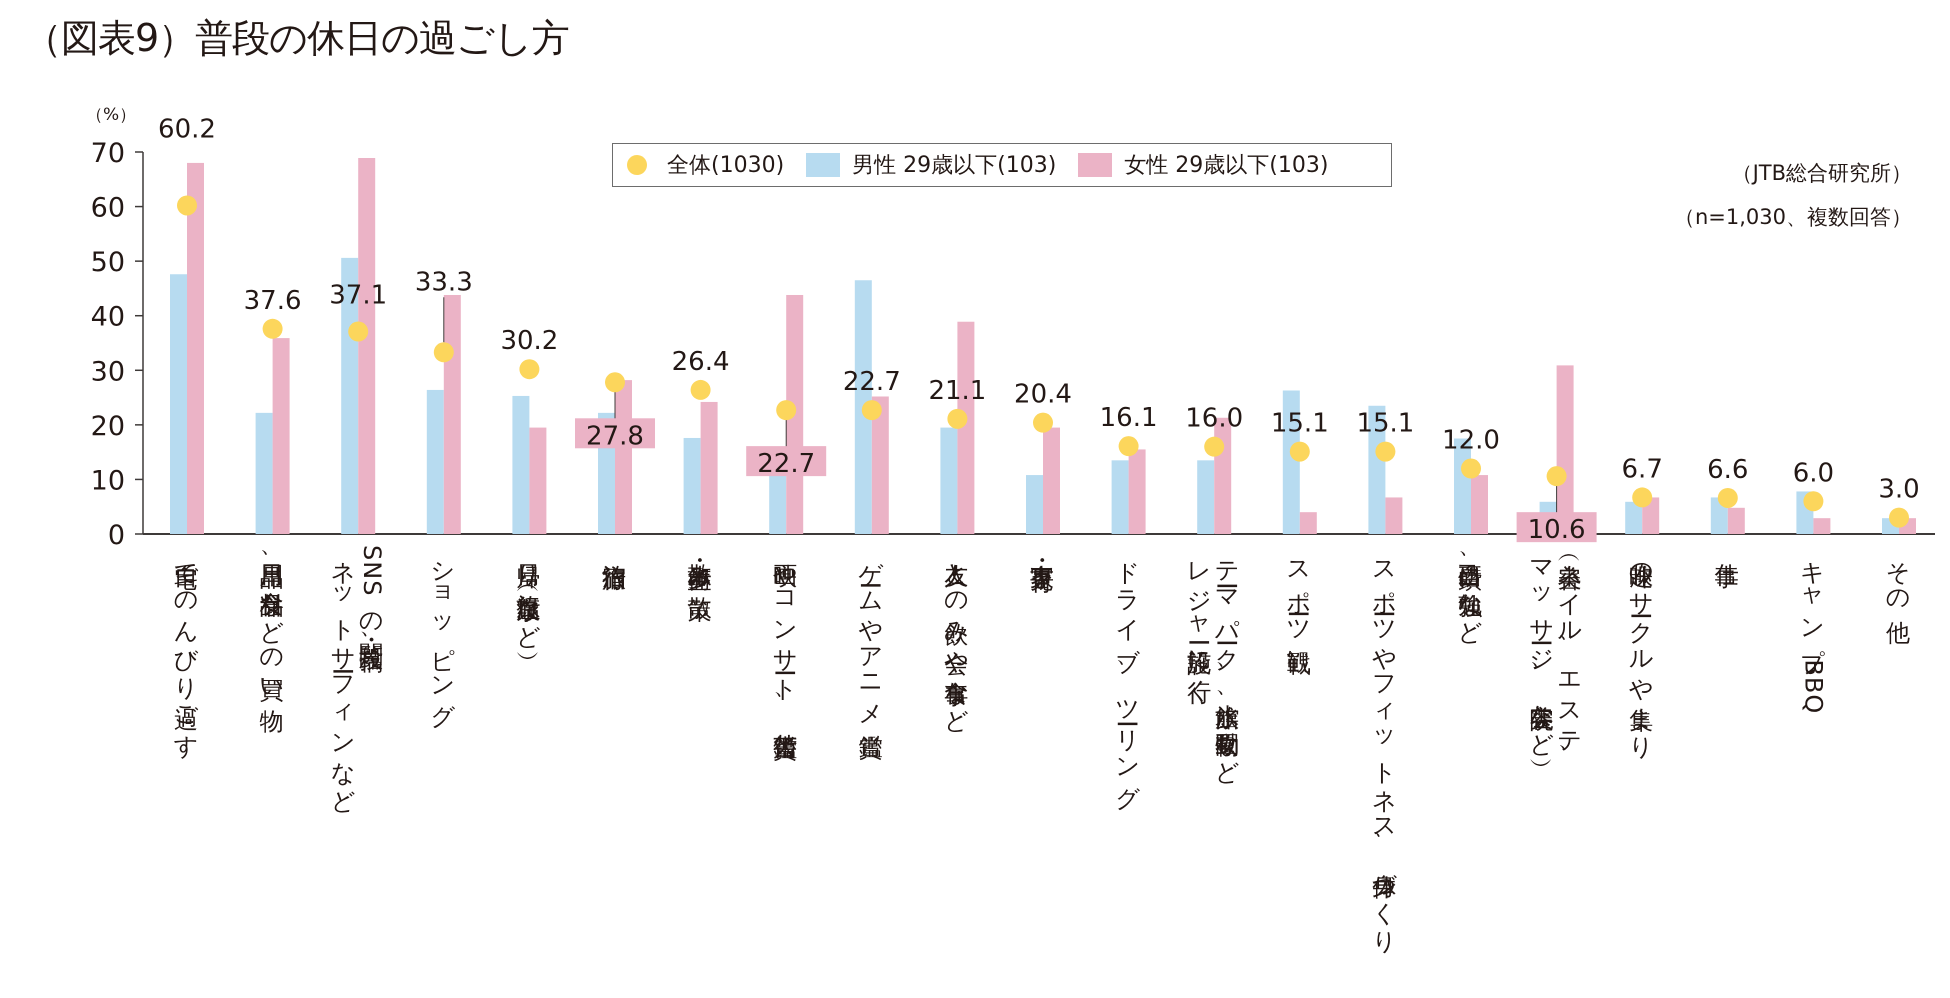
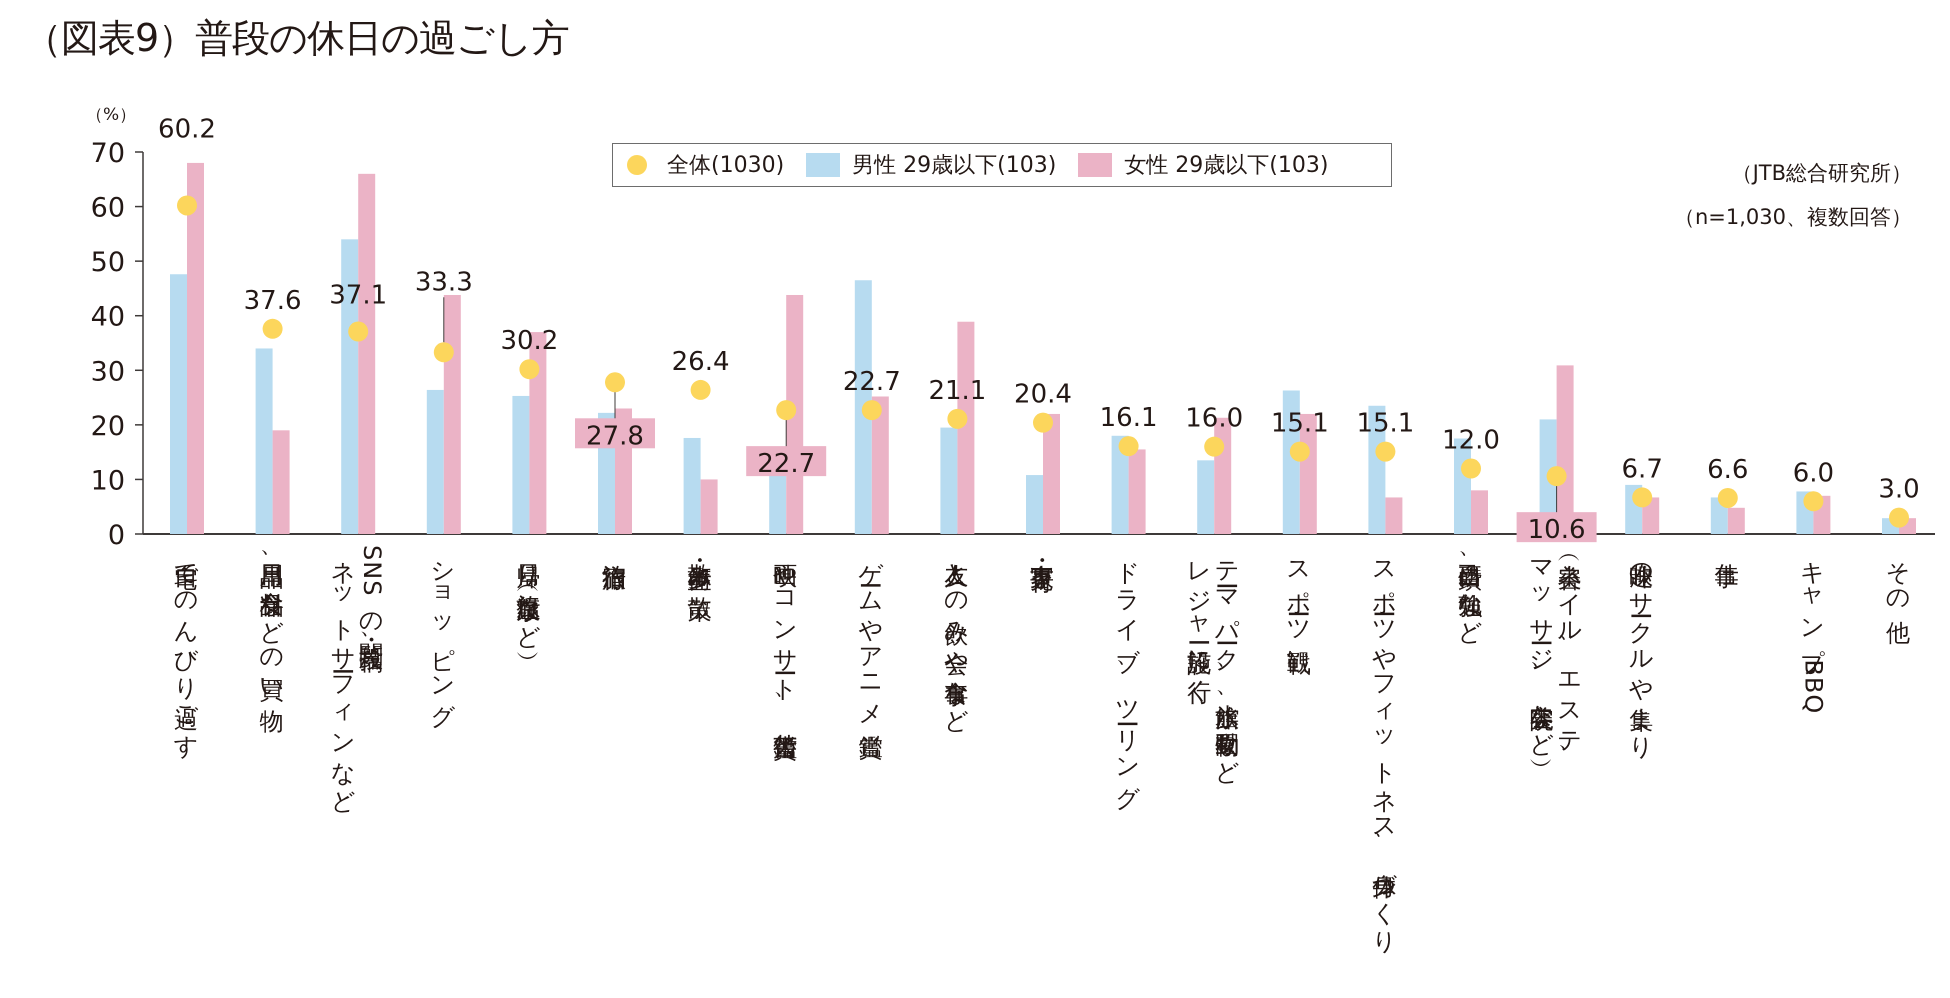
男性 29歳以下(103)/日用品、食料品などの買い物: 22 -> 34
女性 29歳以下(103)/日用品、食料品などの買い物: 36 -> 19
男性 29歳以下(103)/SNSの閲覧・投稿、 ネットサーフィンなど: 51 -> 54
女性 29歳以下(103)/SNSの閲覧・投稿、 ネットサーフィンなど: 69 -> 66
女性 29歳以下(103)/日帰り旅行（温泉など）: 20 -> 37
女性 29歳以下(103)/宿泊旅行: 28 -> 23
女性 29歳以下(103)/散歩・街並み散策: 24 -> 10
女性 29歳以下(103)/家事・育児: 20 -> 22
男性 29歳以下(103)/ドライブ、ツーリング: 14 -> 18
女性 29歳以下(103)/スポーツ観戦: 4 -> 22
女性 29歳以下(103)/自己研鑽、勉強など: 11 -> 8
男性 29歳以下(103)/美容（ネイル、エステ、 マッサージ、美容院など）: 6 -> 21
男性 29歳以下(103)/趣味のサークルや集まり: 6 -> 9
女性 29歳以下(103)/キャンプ・BBQ: 3 -> 7
